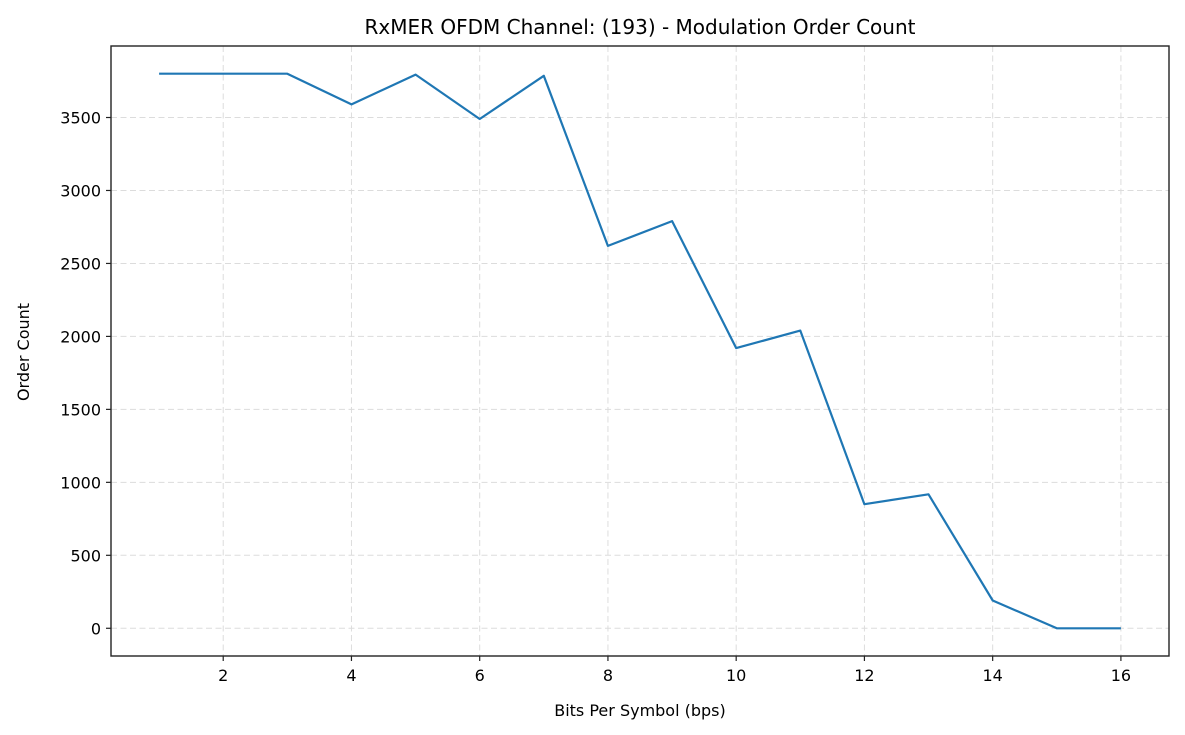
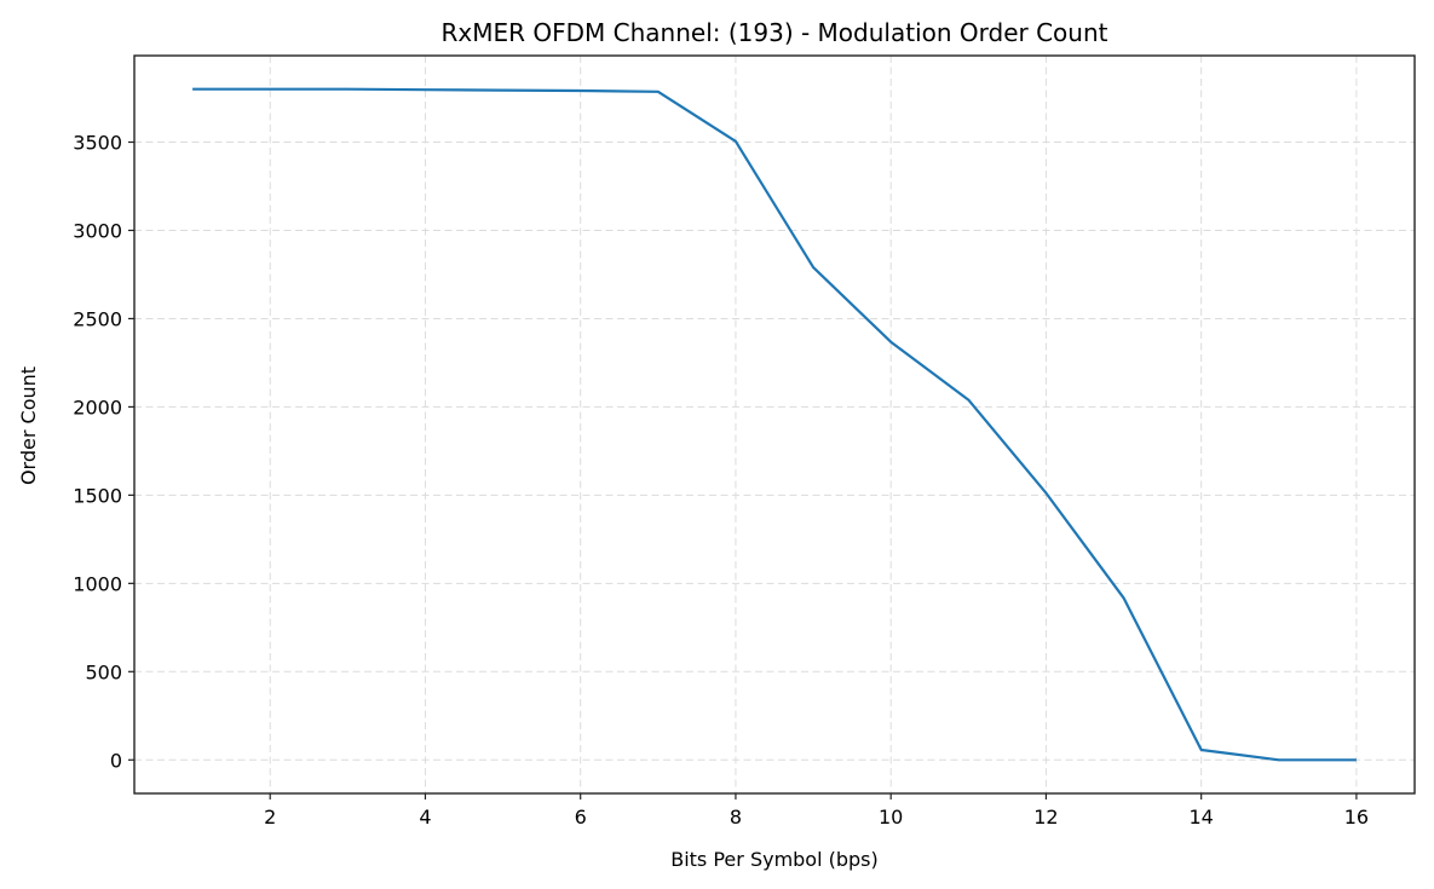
4: 3590 -> 3800
6: 3490 -> 3790
8: 2620 -> 3500
10: 1920 -> 2370
12: 850 -> 1510
14: 190 -> 60
